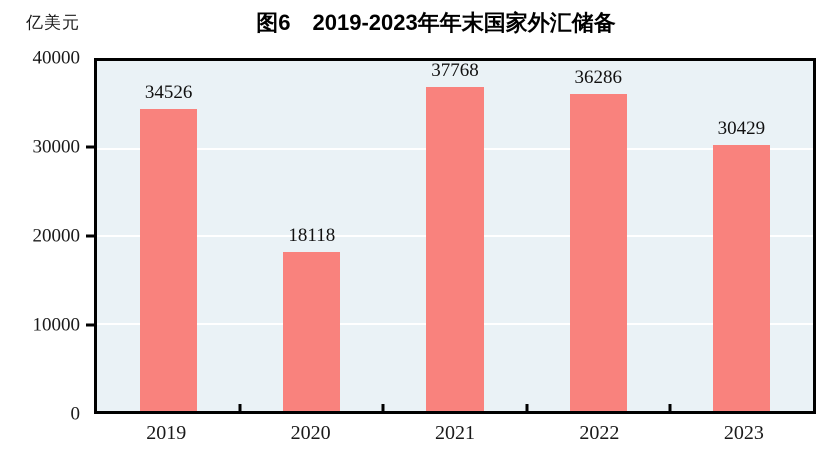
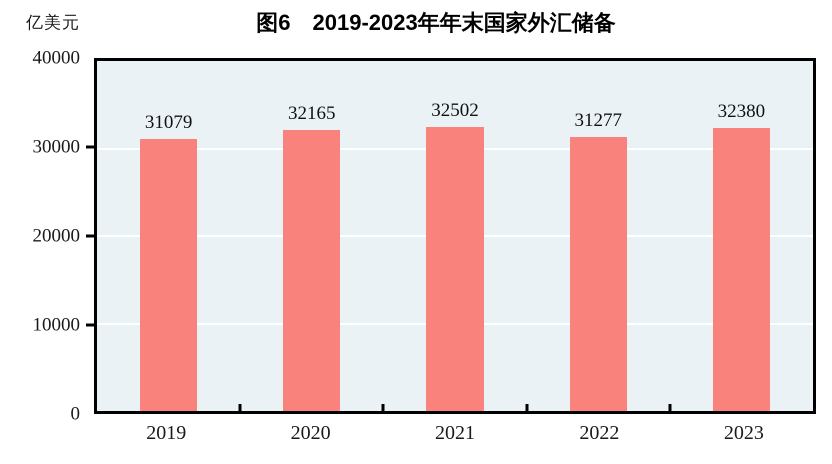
2019: 34526 -> 31079
2020: 18118 -> 32165
2021: 37768 -> 32502
2022: 36286 -> 31277
2023: 30429 -> 32380
